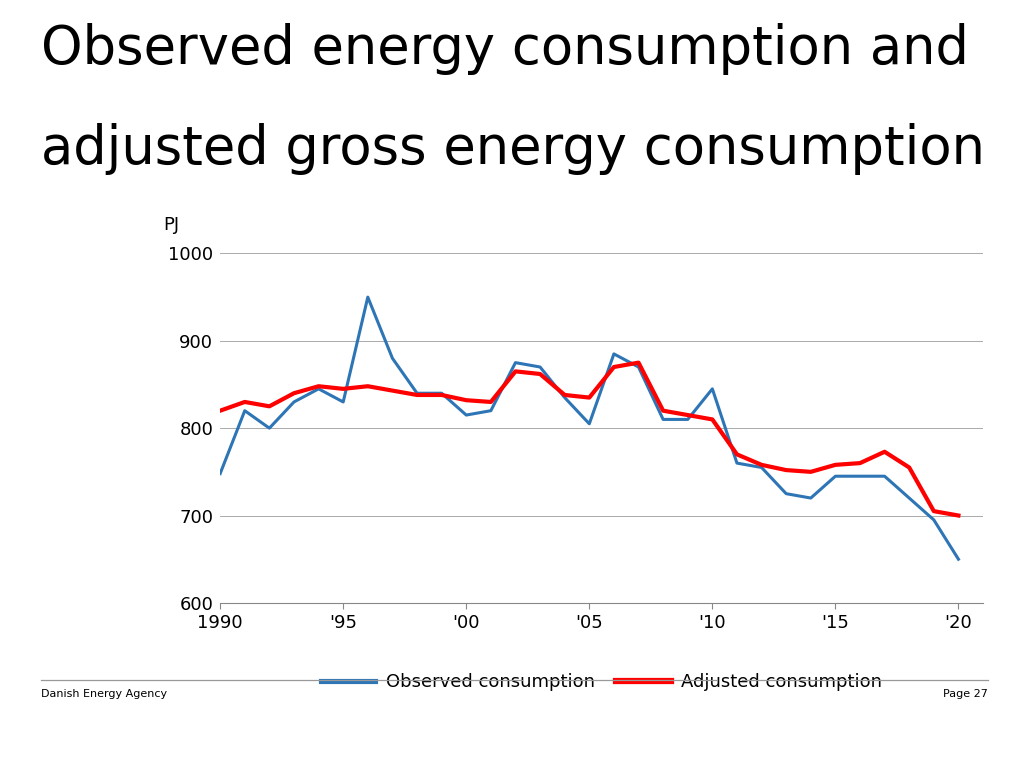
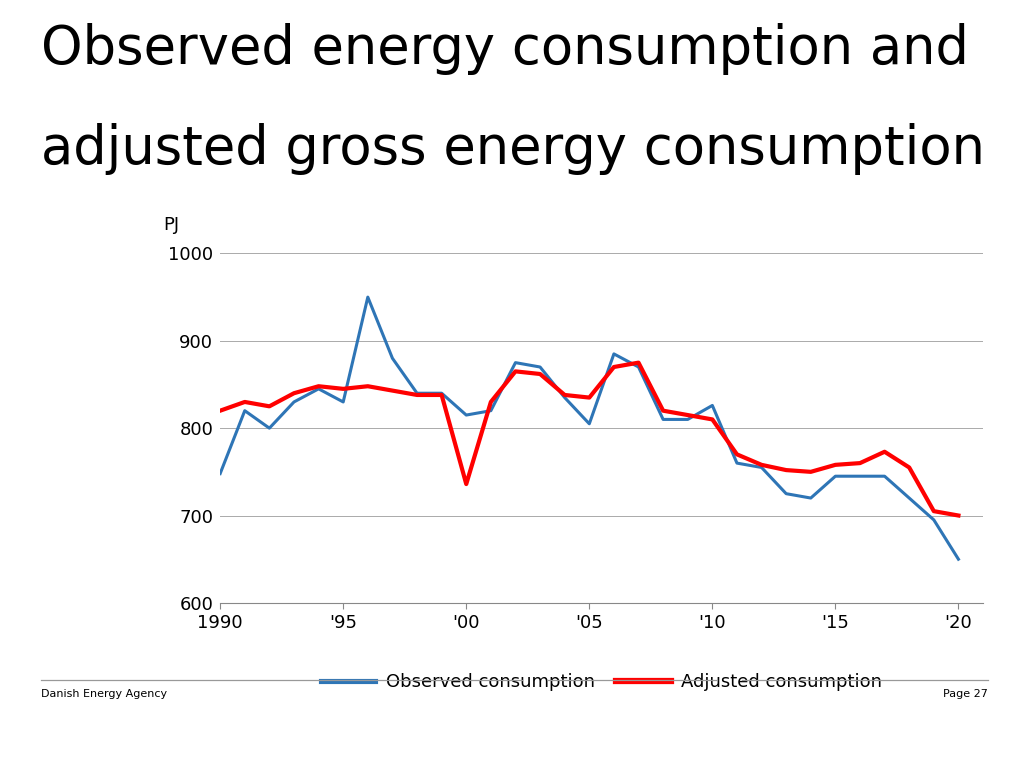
Adjusted consumption/'00: 832 -> 736
Observed consumption/'10: 845 -> 826
